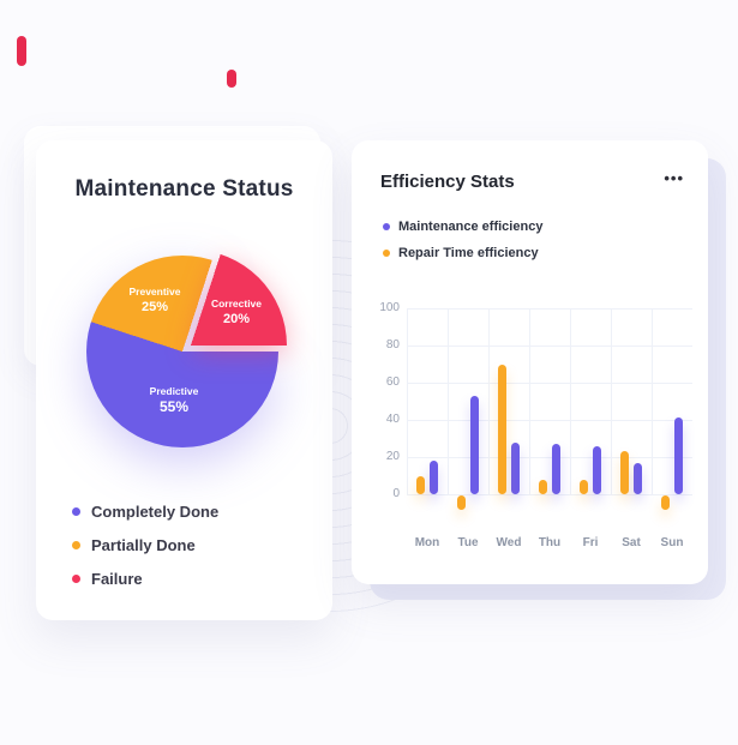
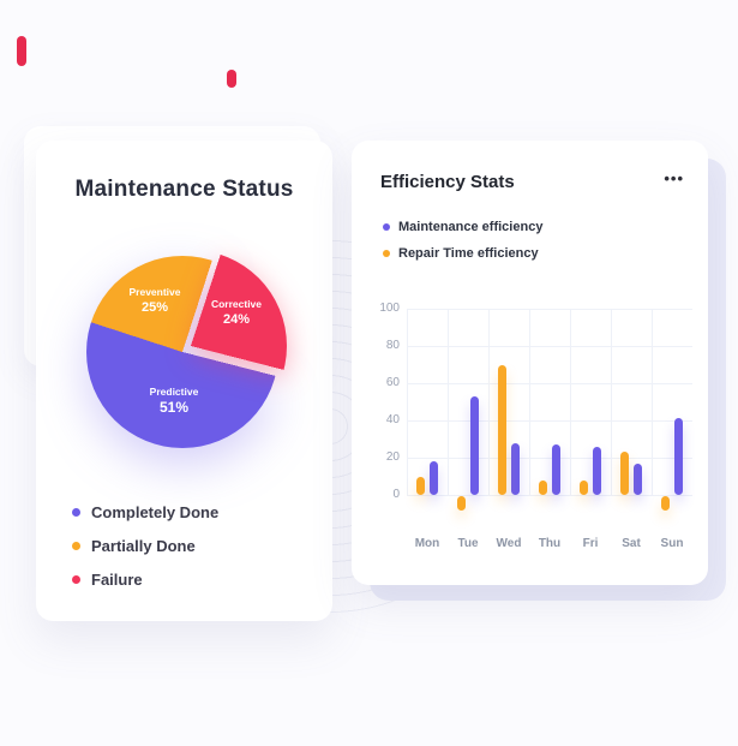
Maintenance Status/Corrective: 20% -> 24%
Maintenance Status/Predictive: 55% -> 51%
